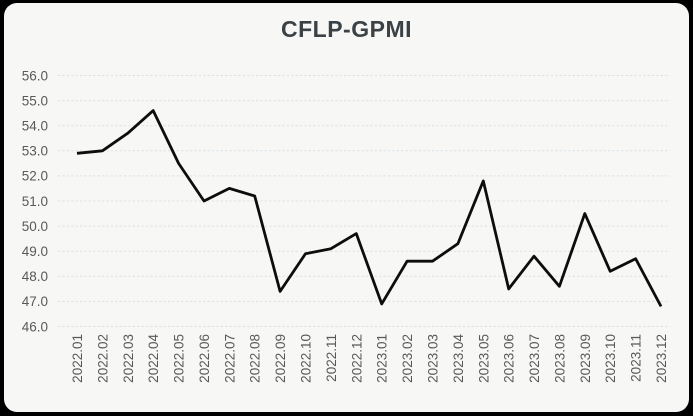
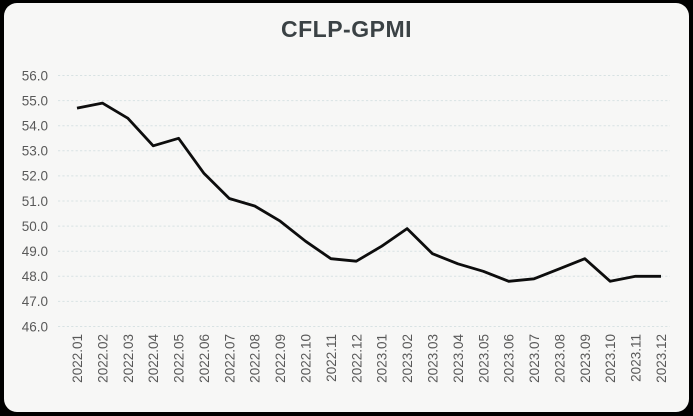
2022.01: 52.9 -> 54.7
2022.02: 53.0 -> 54.9
2022.03: 53.7 -> 54.3
2022.04: 54.6 -> 53.2
2022.05: 52.5 -> 53.5
2022.06: 51.0 -> 52.1
2022.07: 51.5 -> 51.1
2022.08: 51.2 -> 50.8
2022.09: 47.4 -> 50.2
2022.10: 48.9 -> 49.4
2022.11: 49.1 -> 48.7
2022.12: 49.7 -> 48.6
2023.01: 46.9 -> 49.2
2023.02: 48.6 -> 49.9
2023.03: 48.6 -> 48.9
2023.04: 49.3 -> 48.5
2023.05: 51.8 -> 48.2
2023.06: 47.5 -> 47.8
2023.07: 48.8 -> 47.9
2023.08: 47.6 -> 48.3
2023.09: 50.5 -> 48.7
2023.10: 48.2 -> 47.8
2023.11: 48.7 -> 48.0
2023.12: 46.8 -> 48.0
